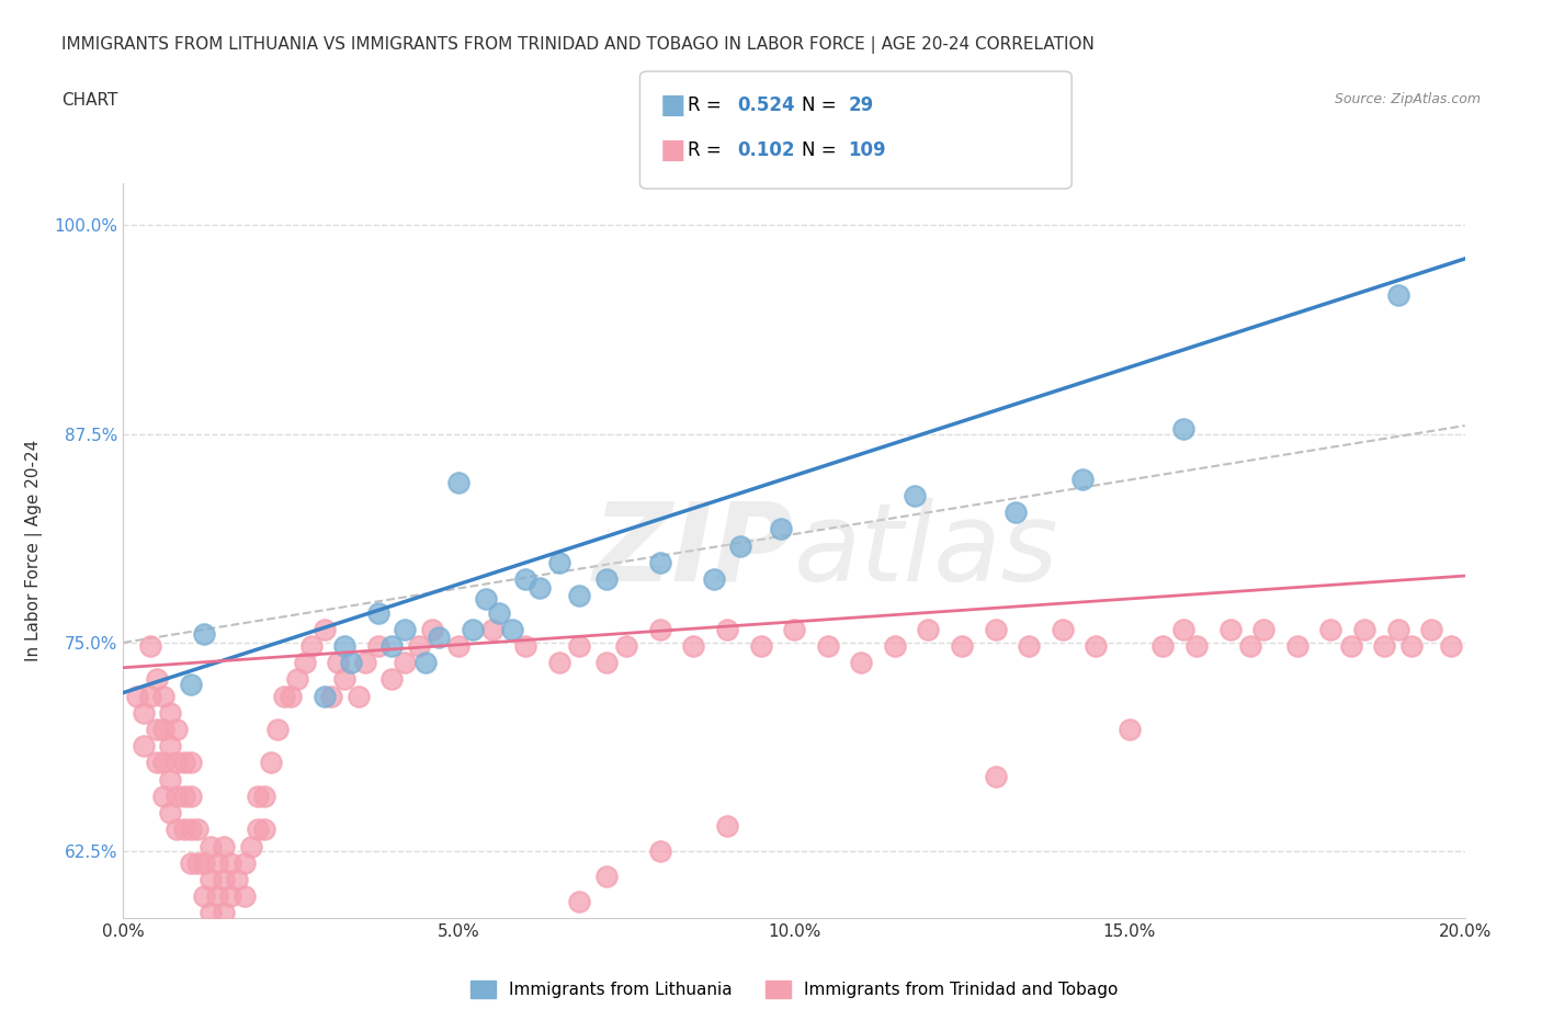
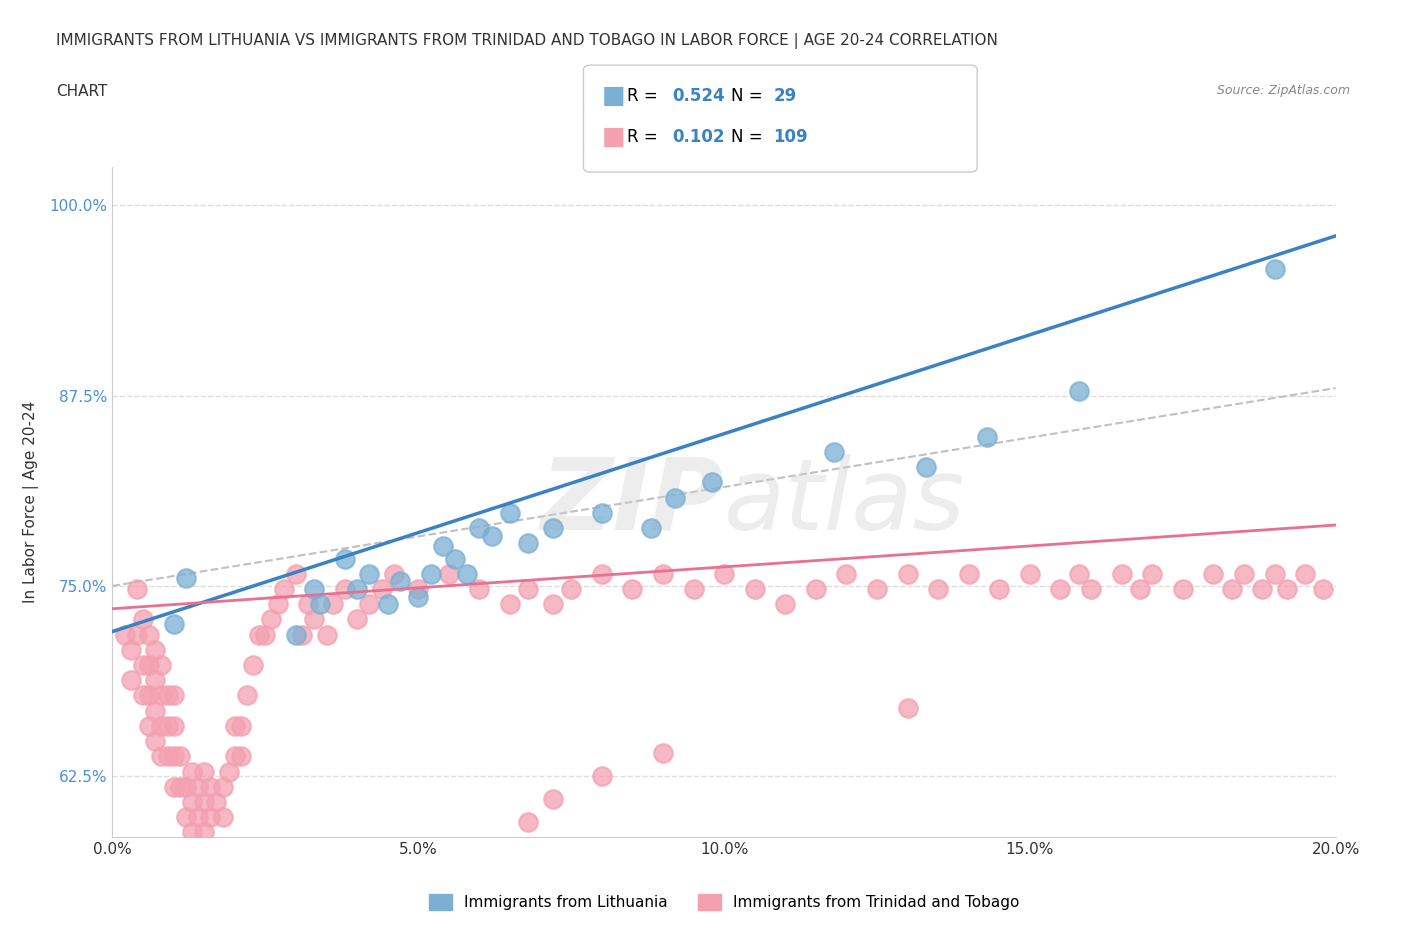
Immigrants from Lithuania/5.0%: 84.6% -> 74.3%
Immigrants from Trinidad and Tobago/15.0%: 69.8% -> 75.8%
